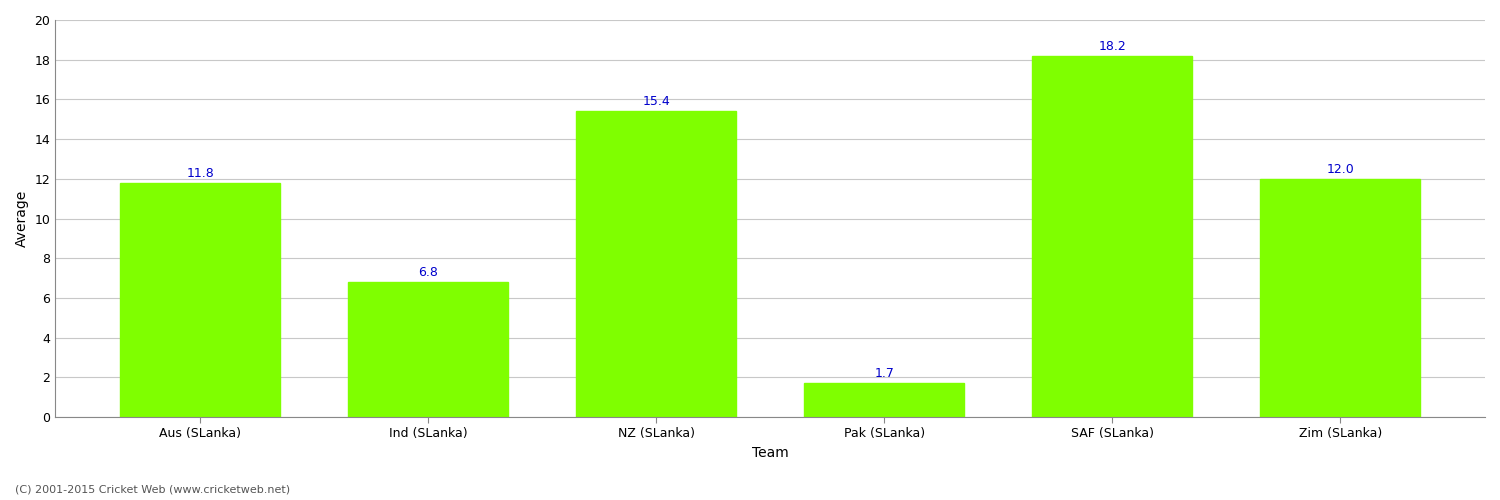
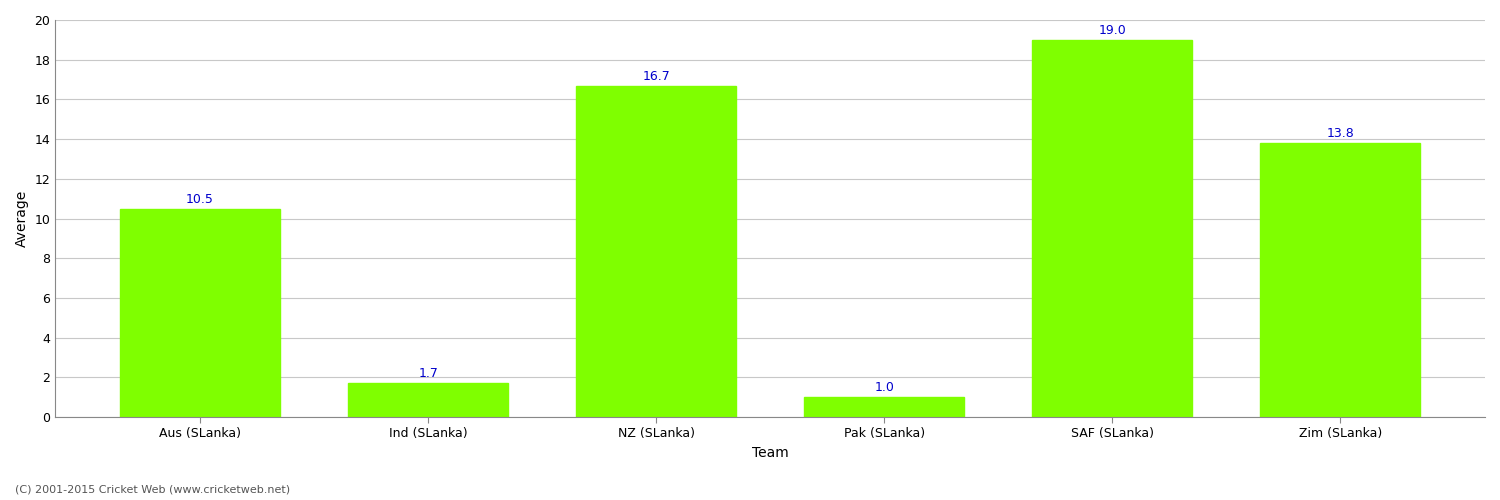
Aus (SLanka): 11.8 -> 10.5
Ind (SLanka): 6.8 -> 1.7
NZ (SLanka): 15.4 -> 16.7
Pak (SLanka): 1.7 -> 1.0
SAF (SLanka): 18.2 -> 19.0
Zim (SLanka): 12.0 -> 13.8
